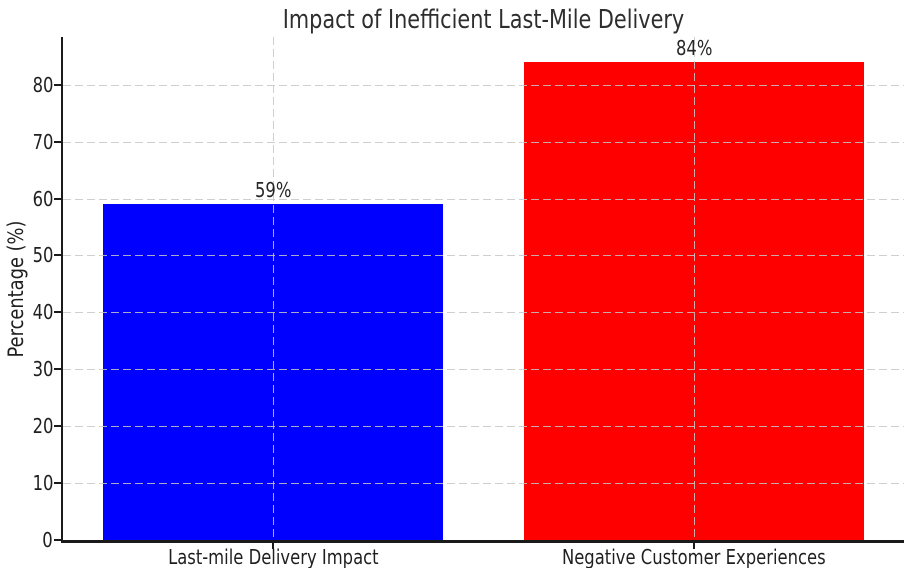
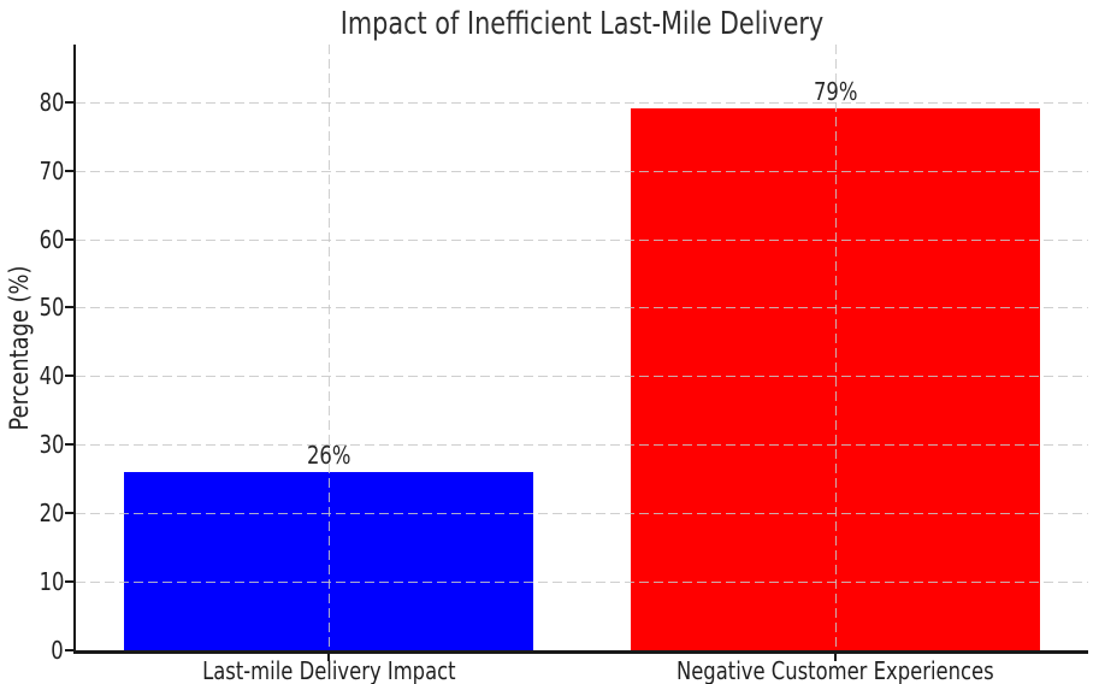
Last-mile Delivery Impact: 59% -> 26%
Negative Customer Experiences: 84% -> 79%
